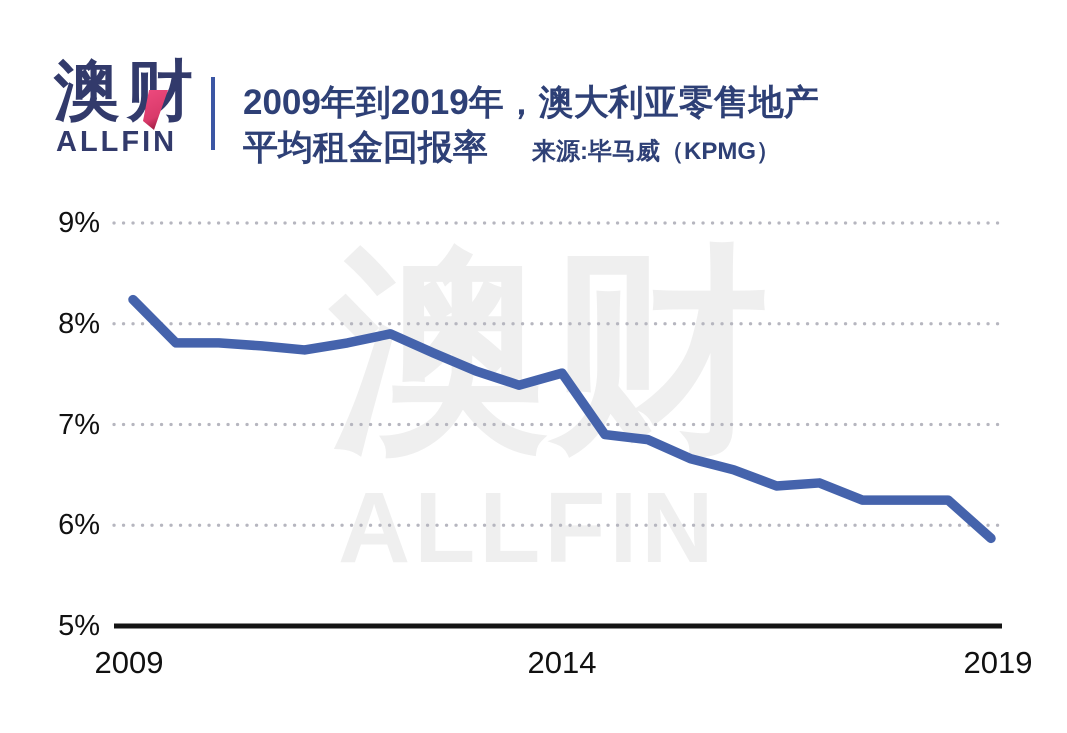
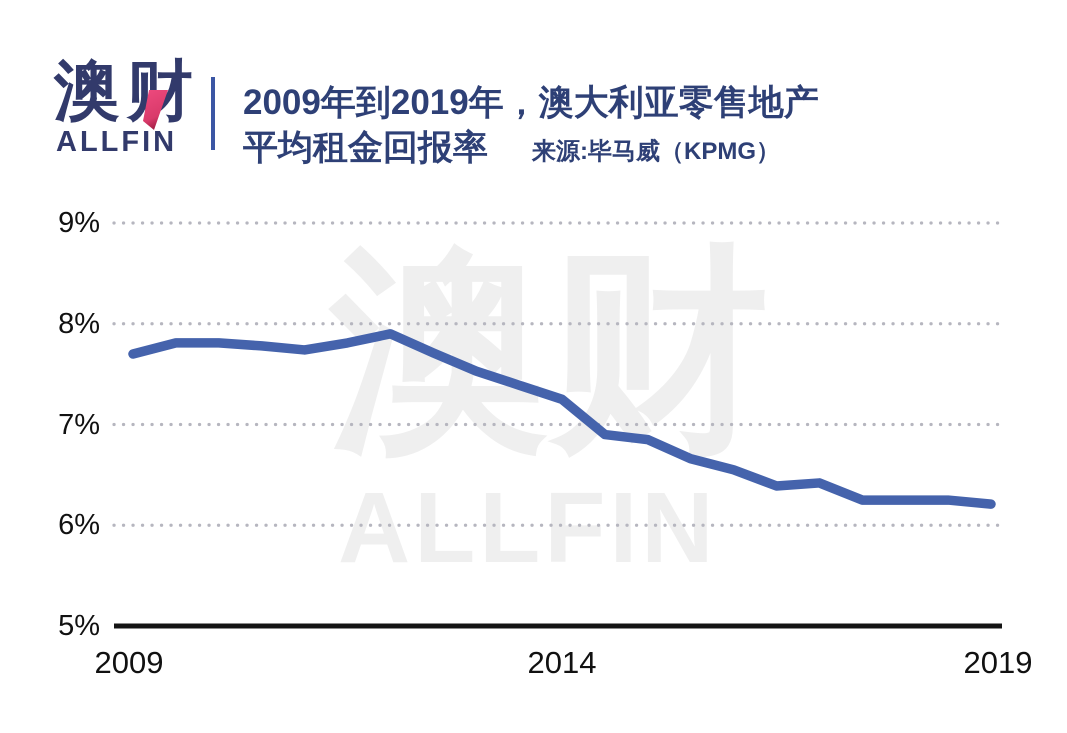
2009: 8.24% -> 7.70%
2014: 7.51% -> 7.25%
2019: 5.87% -> 6.21%
